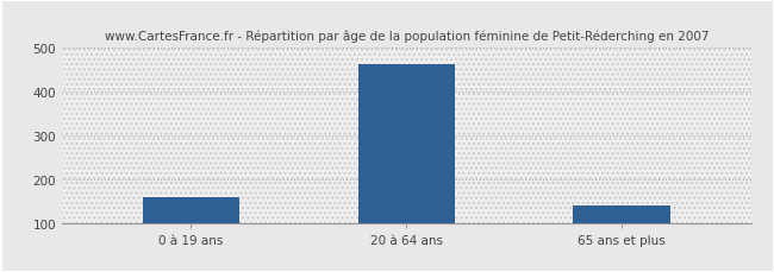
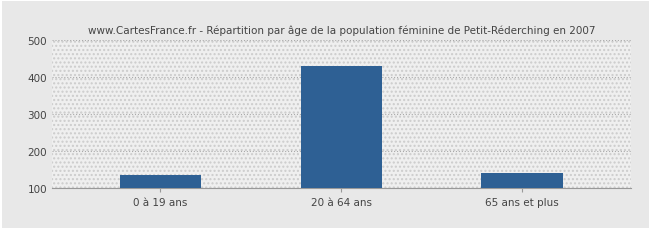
0 à 19 ans: 160 -> 135
20 à 64 ans: 463 -> 430
